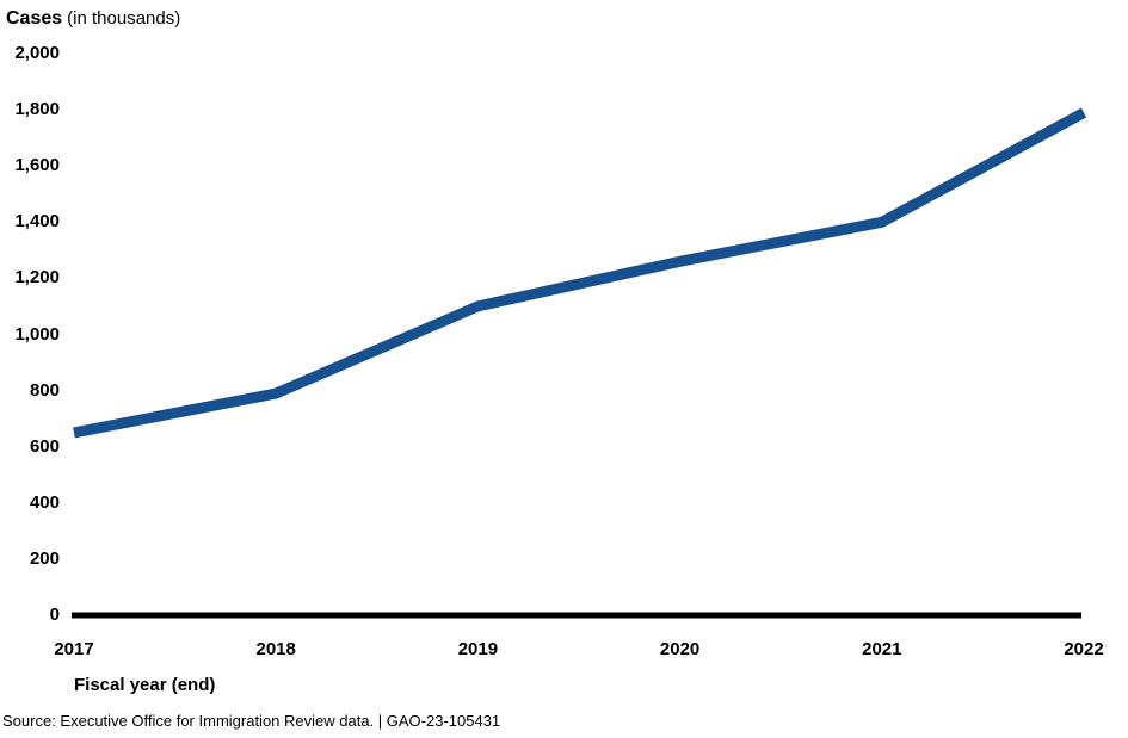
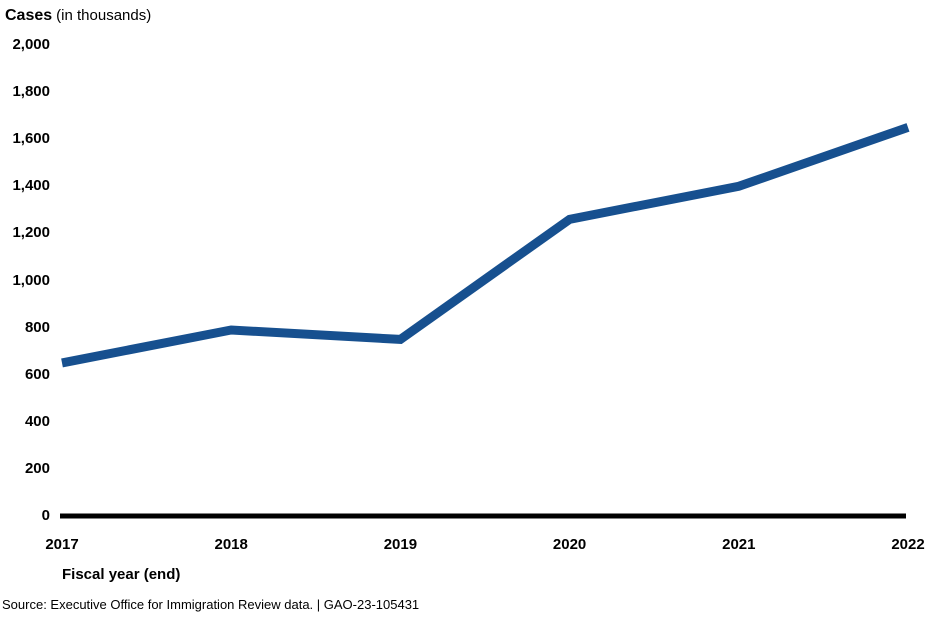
2019: 1100 -> 750
2022: 1790 -> 1650
